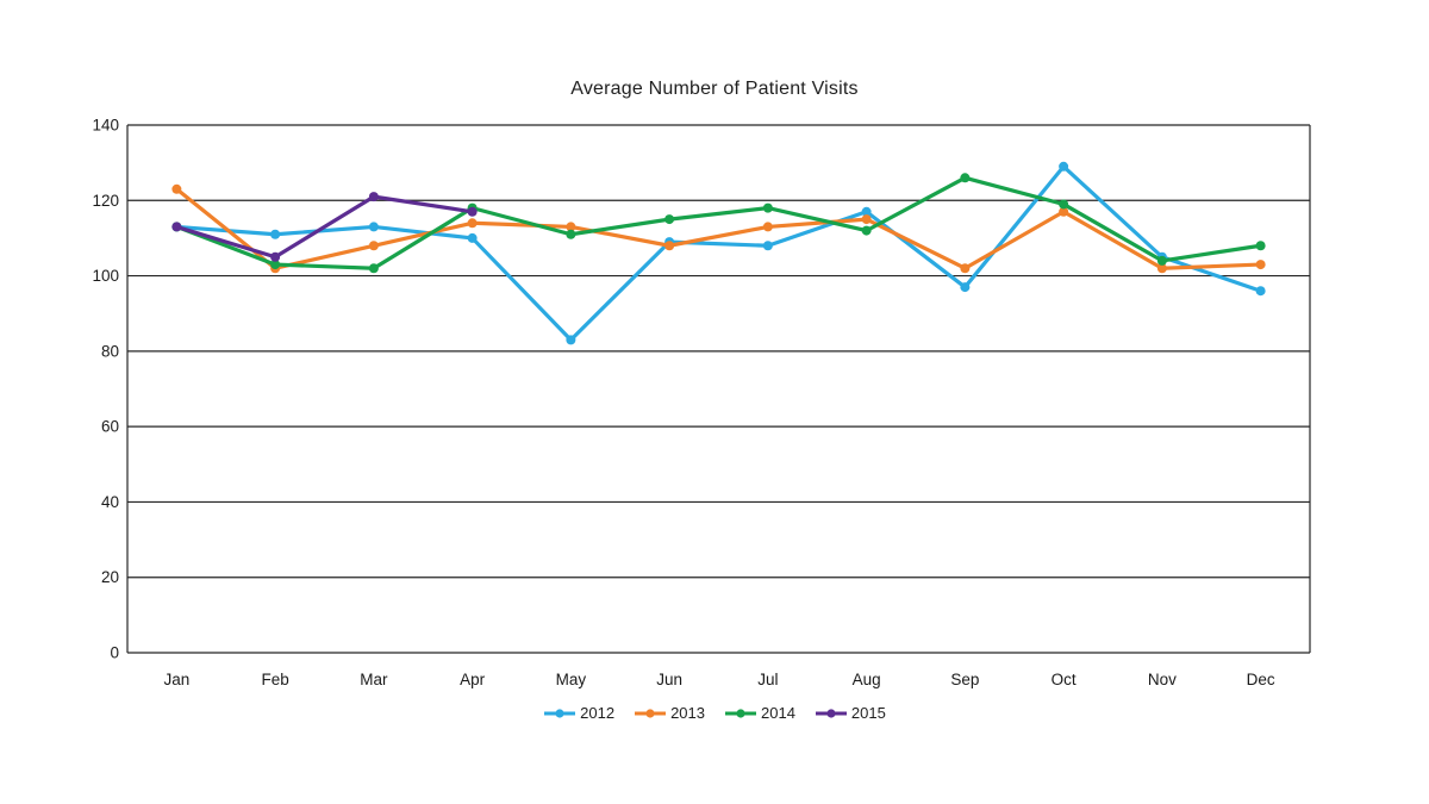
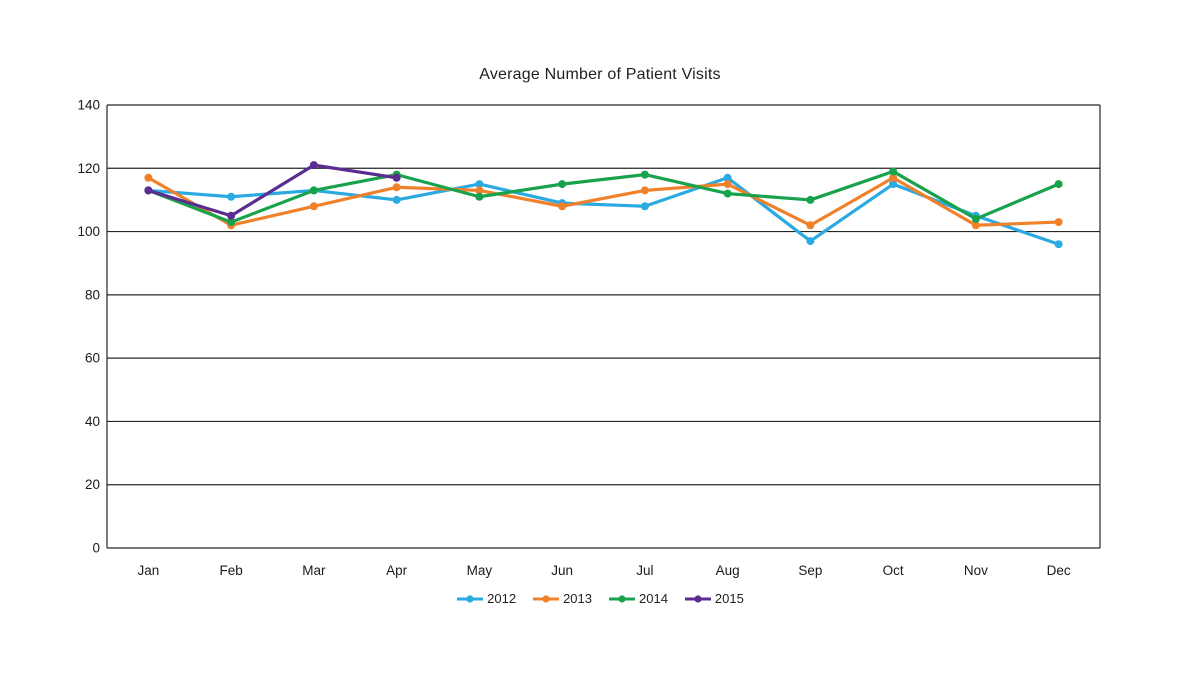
2013/Jan: 123 -> 117
2014/Mar: 102 -> 113
2012/May: 83 -> 115
2014/Sep: 126 -> 110
2012/Oct: 129 -> 115
2014/Dec: 108 -> 115
